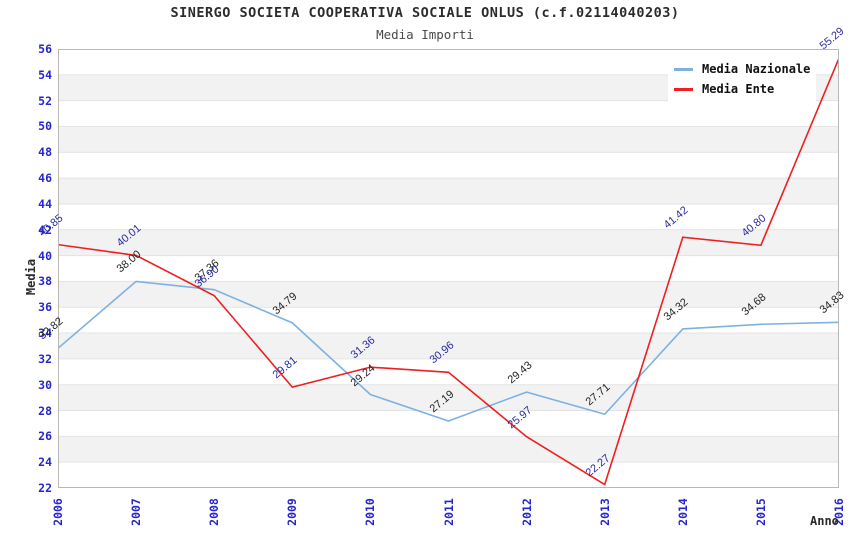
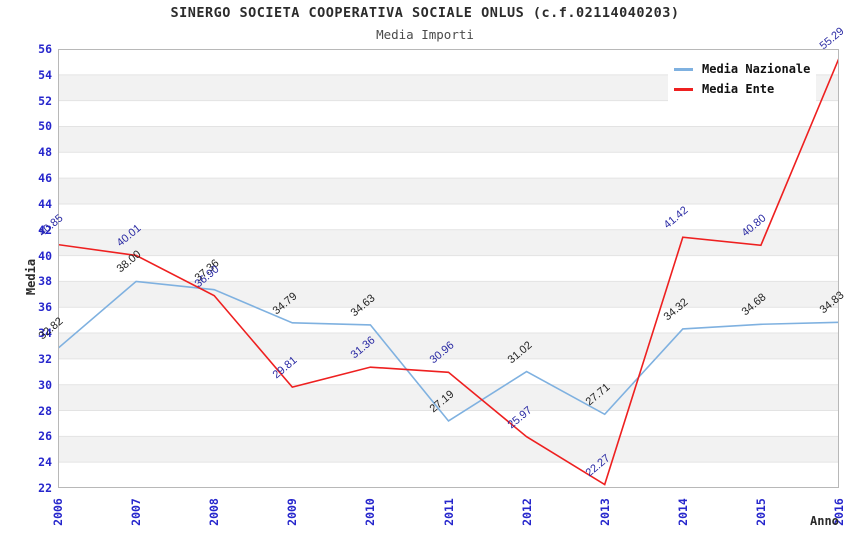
Media Nazionale/2010: 29.24 -> 34.63
Media Nazionale/2012: 29.43 -> 31.02
